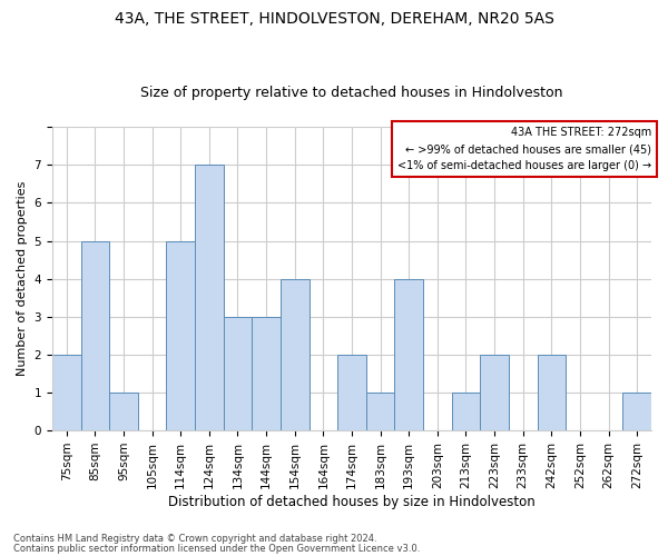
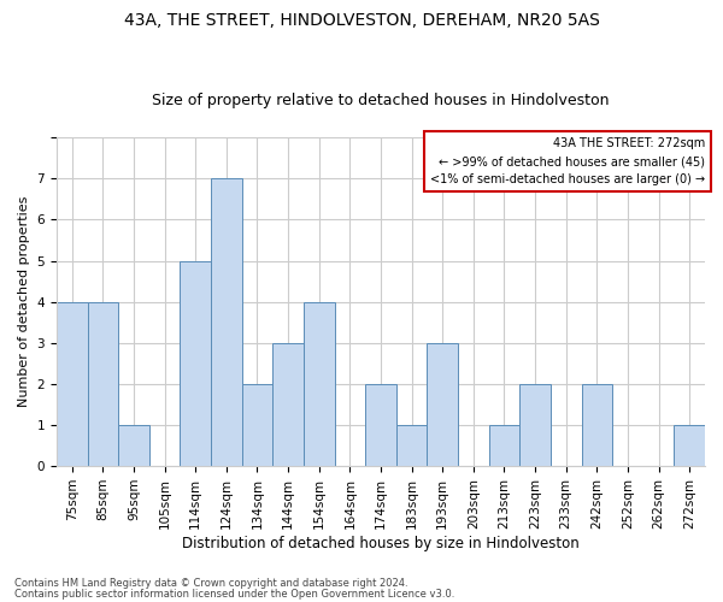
75sqm: 2 -> 4
85sqm: 5 -> 4
134sqm: 3 -> 2
193sqm: 4 -> 3
